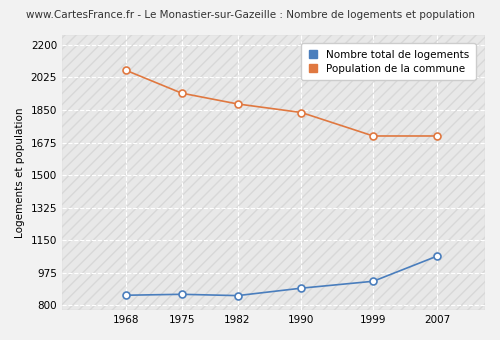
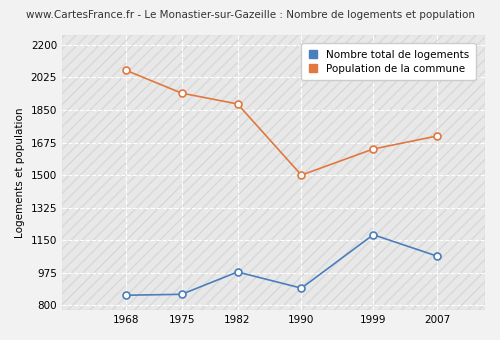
Nombre total de logements/1982: 850 -> 980
Population de la commune/1990: 1840 -> 1500
Nombre total de logements/1999: 930 -> 1180
Population de la commune/1999: 1710 -> 1640
